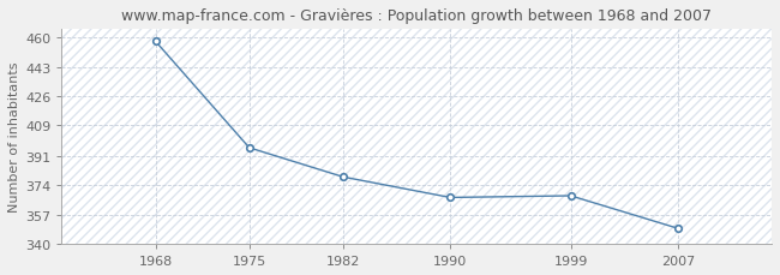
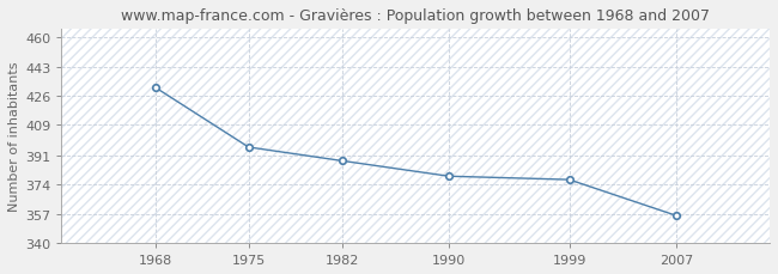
1968: 458 -> 431
1982: 379 -> 388
1990: 367 -> 379
1999: 368 -> 377
2007: 349 -> 356
